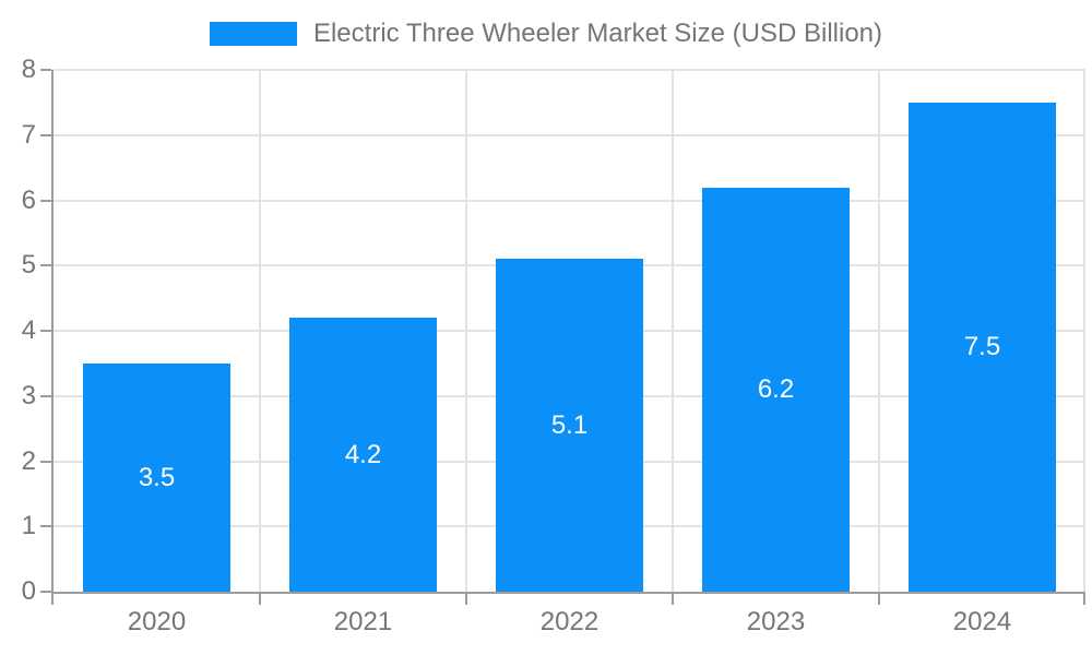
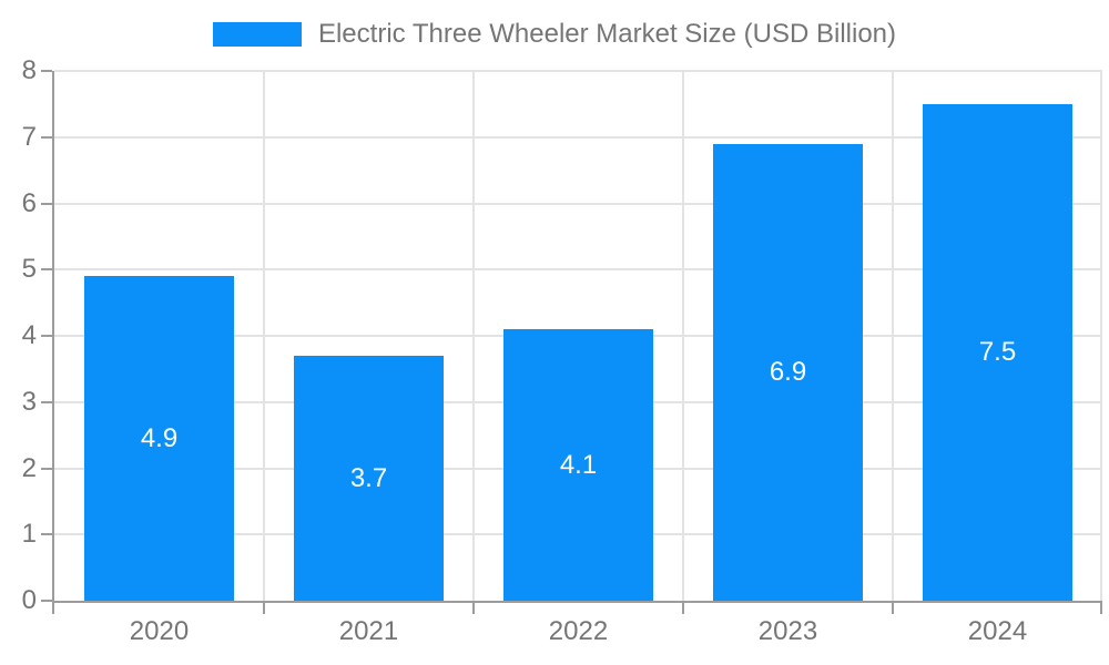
2020: 3.5 -> 4.9
2021: 4.2 -> 3.7
2022: 5.1 -> 4.1
2023: 6.2 -> 6.9
